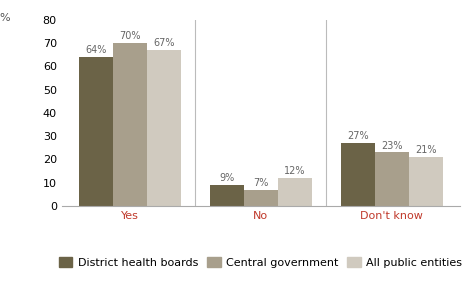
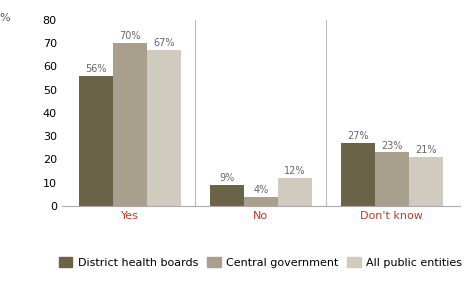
District health boards/Yes: 64% -> 56%
Central government/No: 7% -> 4%
